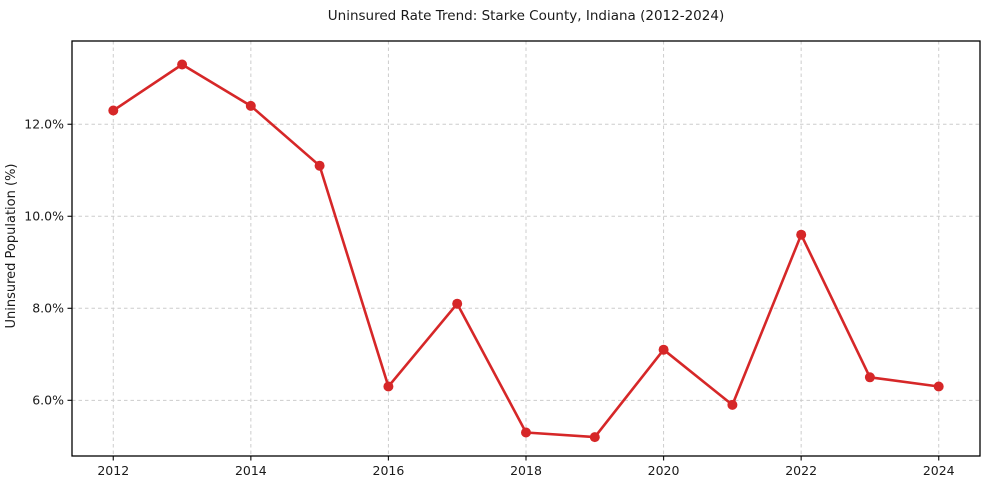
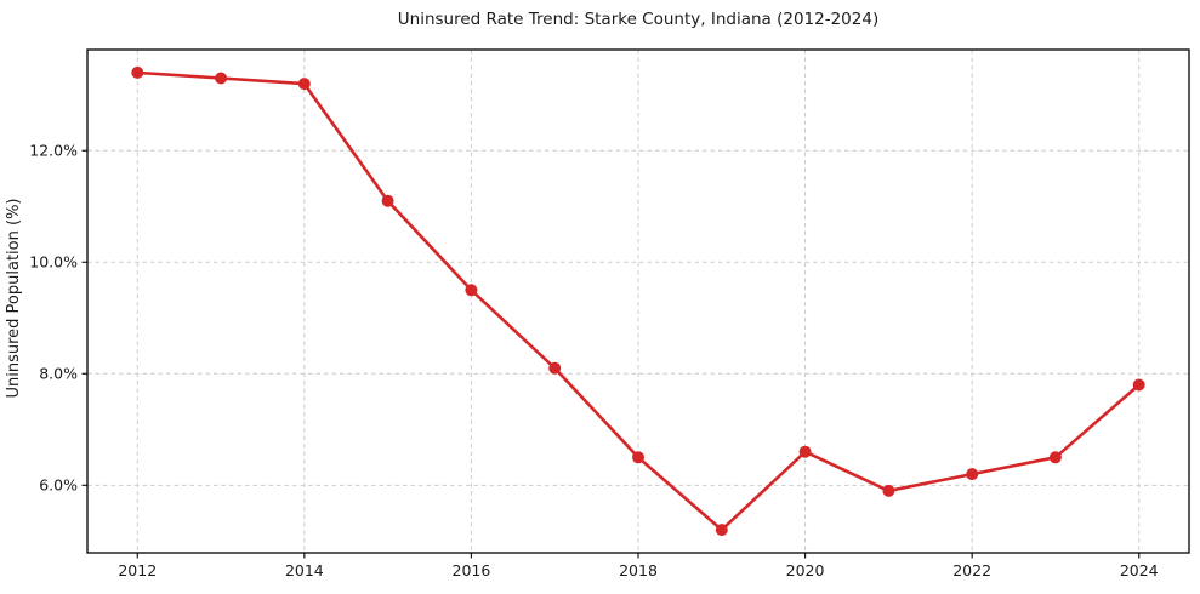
2012: 12.3% -> 13.4%
2014: 12.4% -> 13.2%
2016: 6.3% -> 9.5%
2018: 5.3% -> 6.5%
2020: 7.1% -> 6.6%
2022: 9.6% -> 6.2%
2024: 6.3% -> 7.8%
